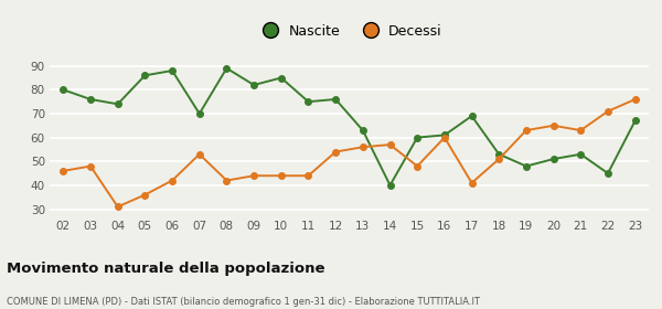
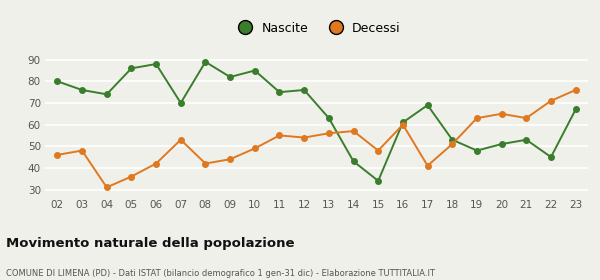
Decessi/10: 44 -> 49
Decessi/11: 44 -> 55
Nascite/14: 40 -> 43
Nascite/15: 60 -> 34
